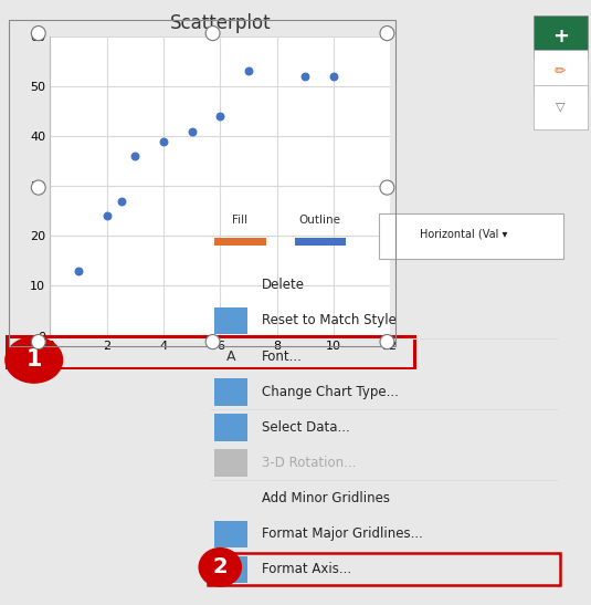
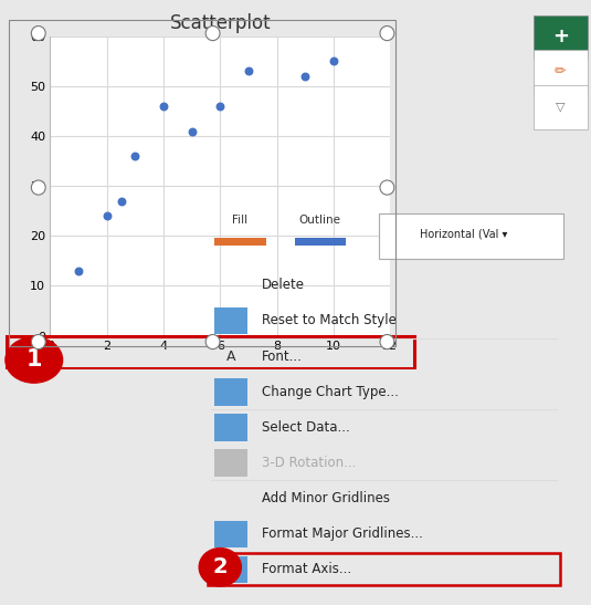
4: 39 -> 46
6: 44 -> 46
10: 52 -> 55
